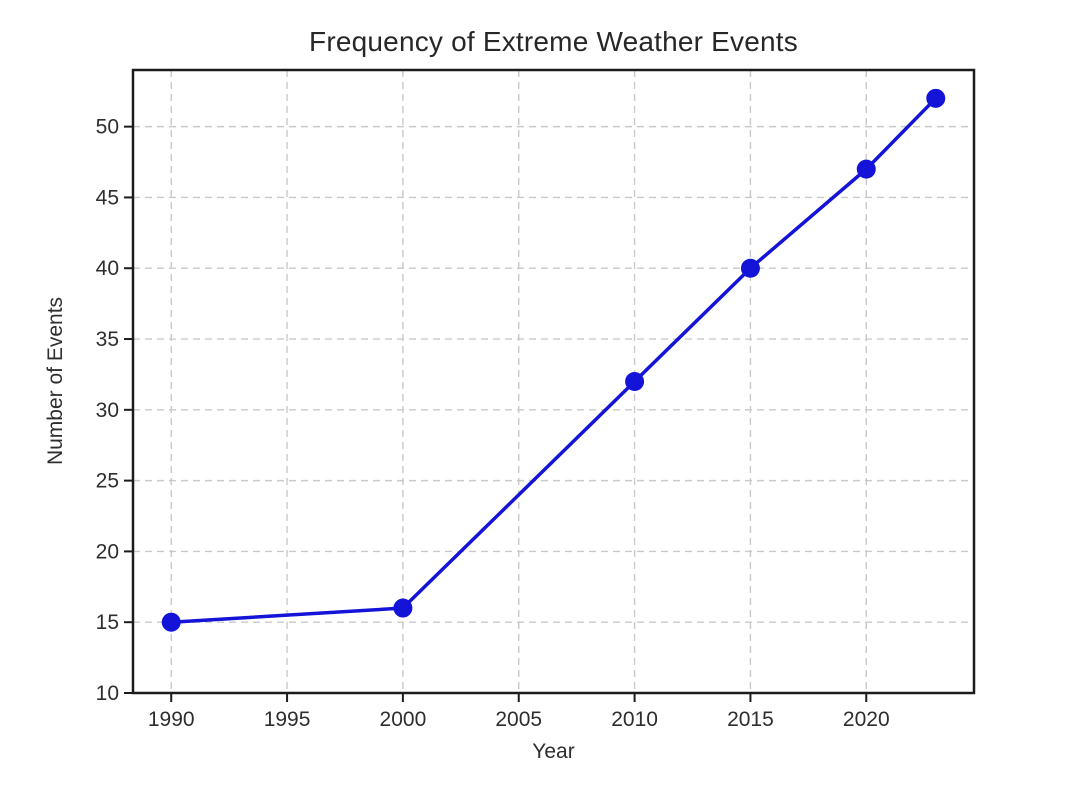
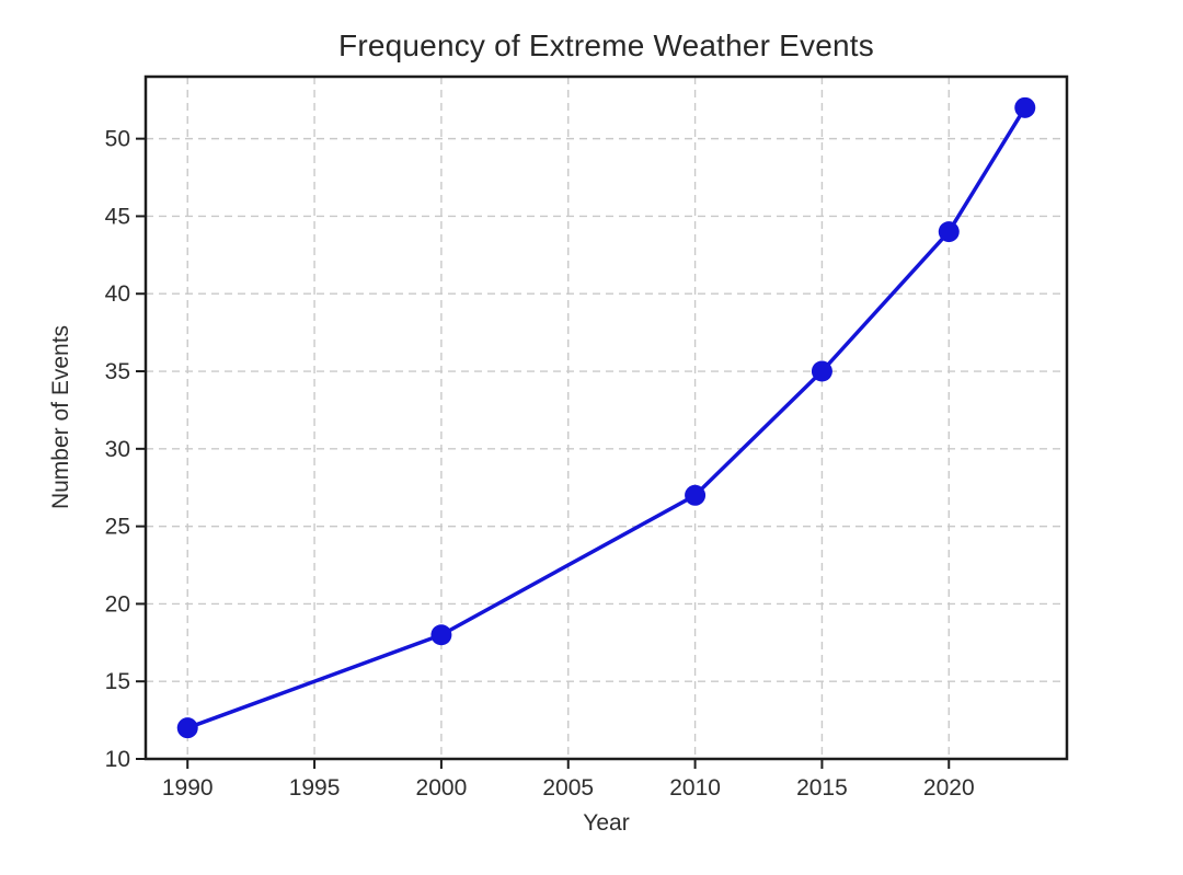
1990: 15 -> 12
2000: 16 -> 18
2010: 32 -> 27
2015: 40 -> 35
2020: 47 -> 44
